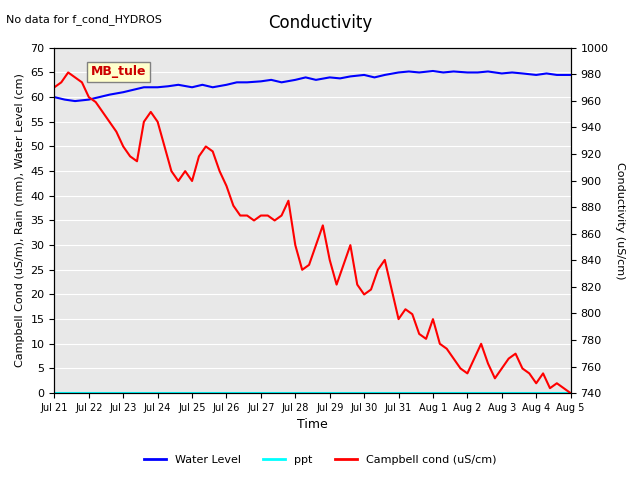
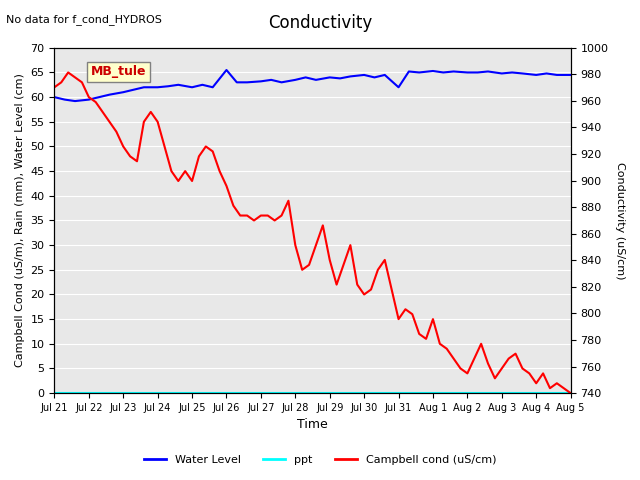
Water Level/Jul 26: 62.5 -> 65.5
Water Level/Jul 31: 65.0 -> 62.0
